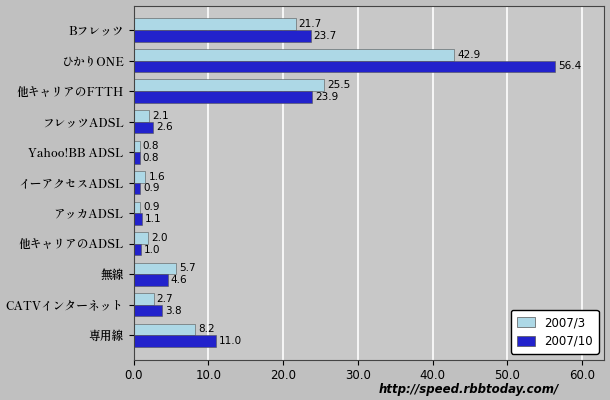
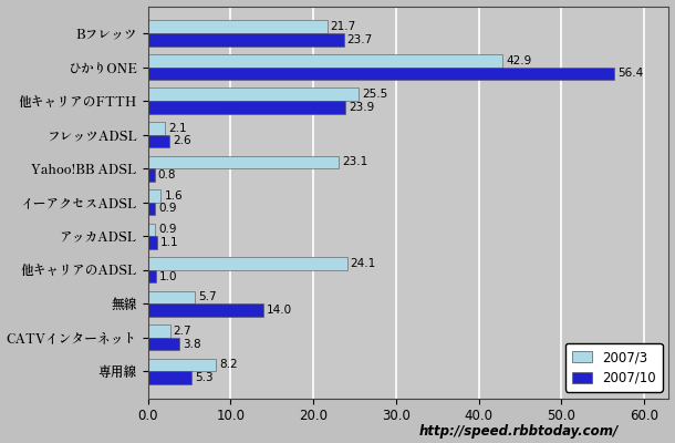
2007/3/Yahoo!BB ADSL: 0.8 -> 23.1
2007/3/他キャリアのADSL: 2.0 -> 24.1
2007/10/無線: 4.6 -> 14.0
2007/10/専用線: 11.0 -> 5.3
